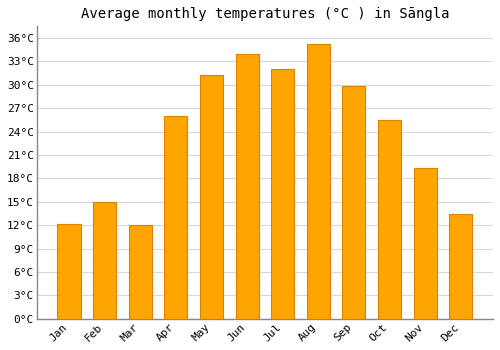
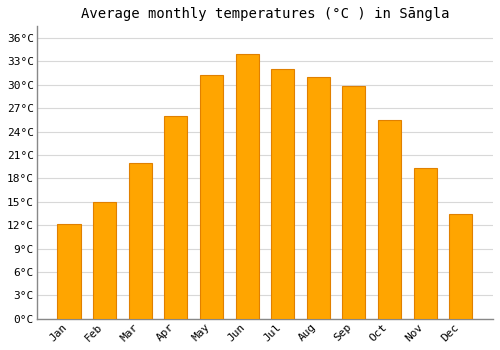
Mar: 12.0°C -> 20.0°C
Aug: 35.2°C -> 31.0°C
